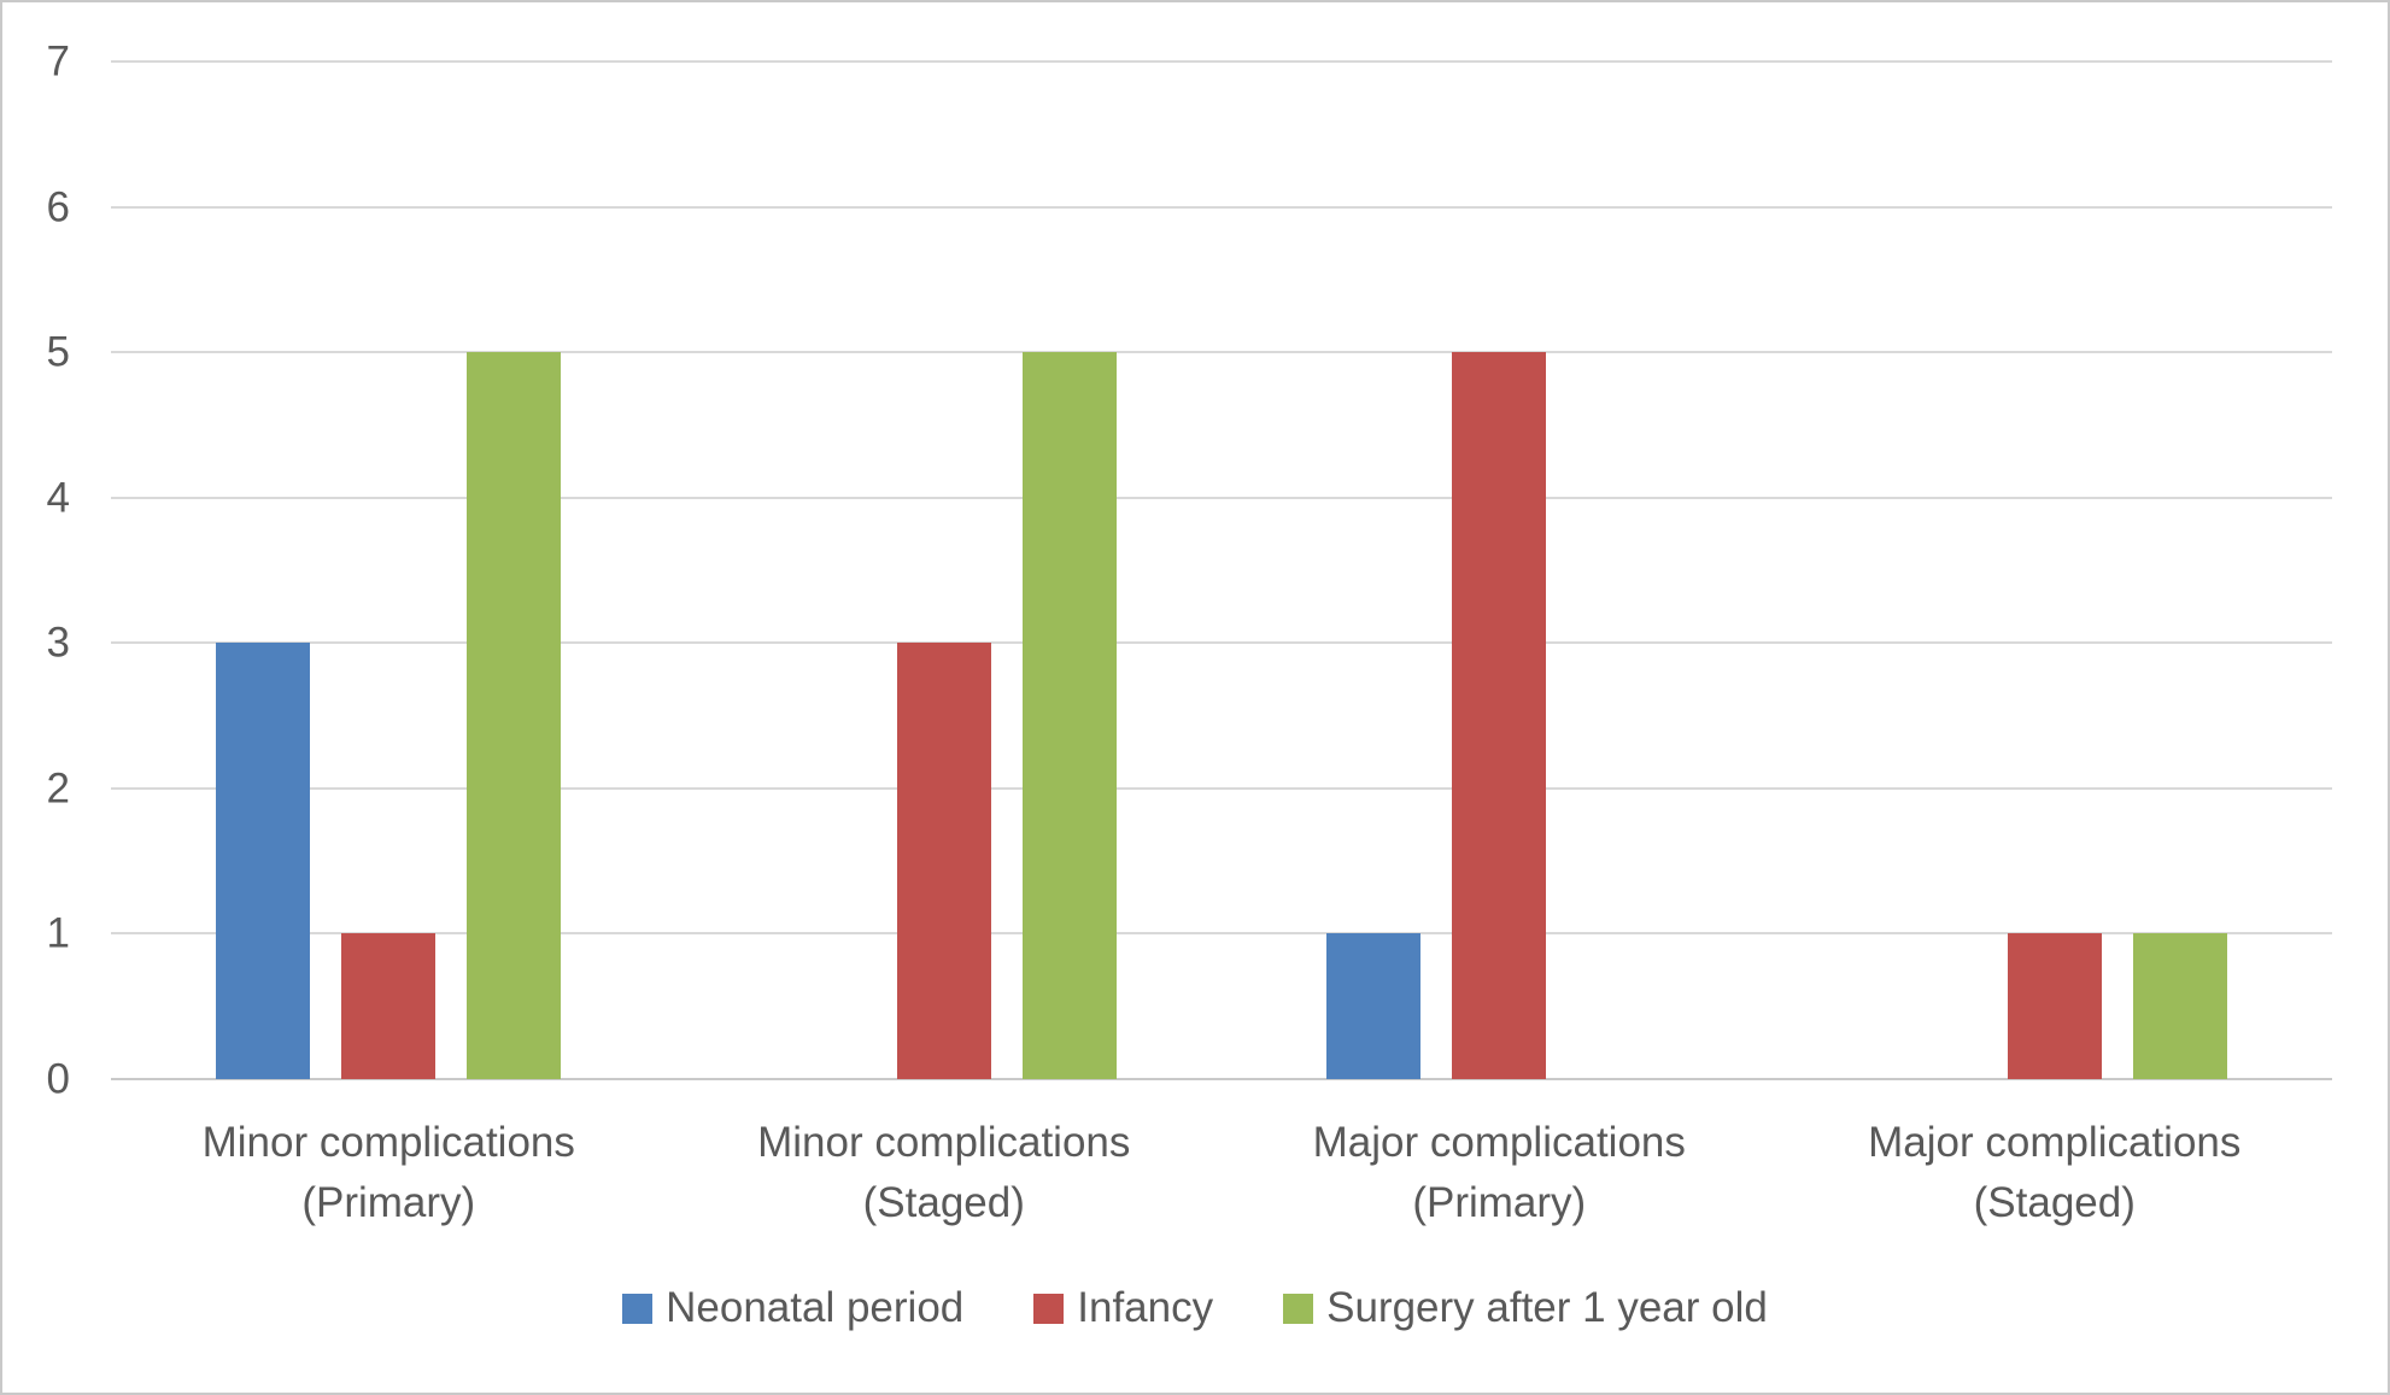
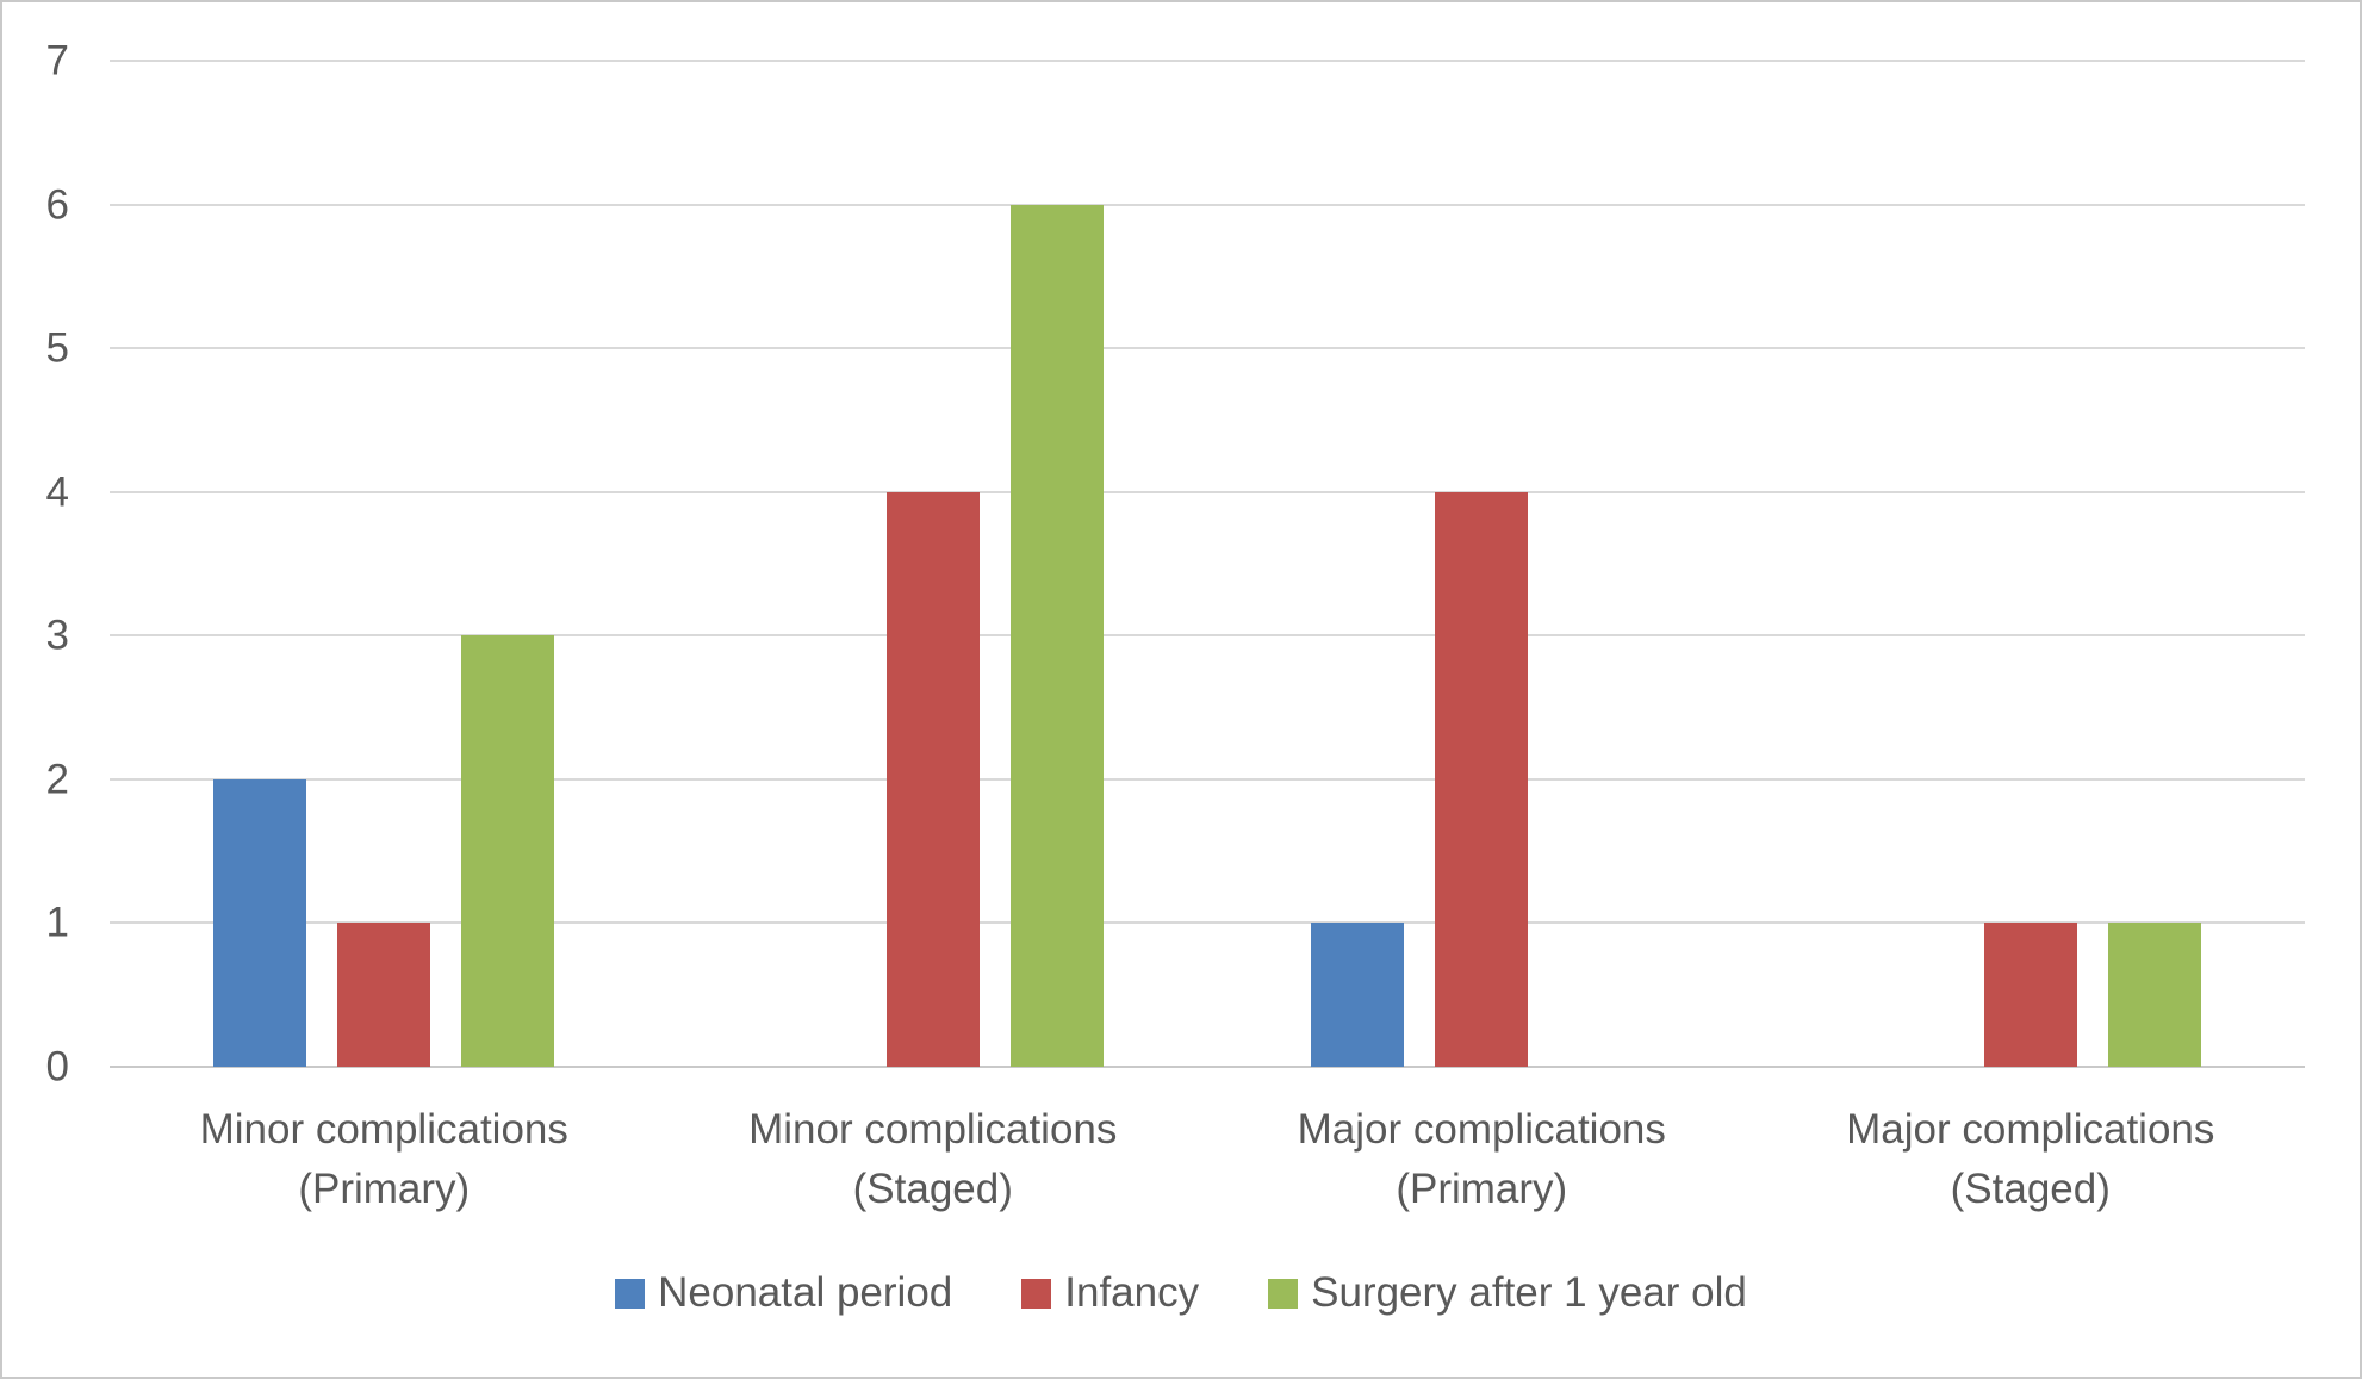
Neonatal period/Minor complications (Primary): 3 -> 2
Surgery after 1 year old/Minor complications (Primary): 5 -> 3
Infancy/Minor complications (Staged): 3 -> 4
Surgery after 1 year old/Minor complications (Staged): 5 -> 6
Infancy/Major complications (Primary): 5 -> 4
